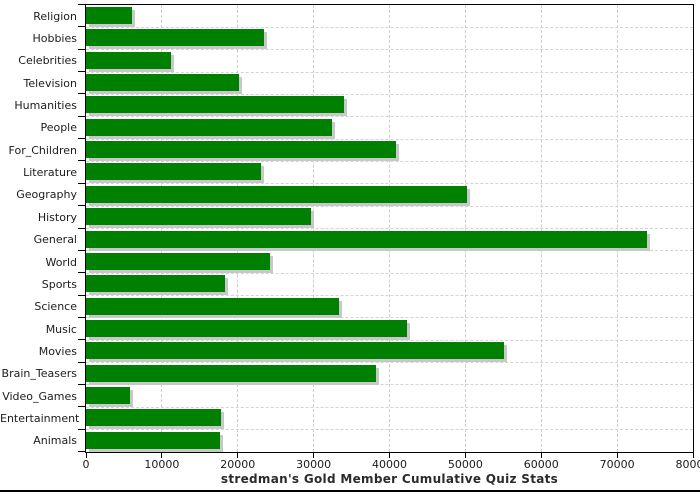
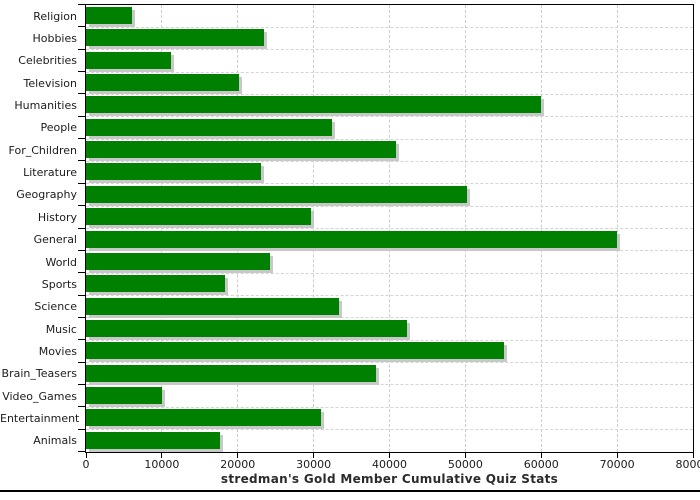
Humanities: 34000 -> 60000
General: 74000 -> 70000
Video_Games: 6000 -> 10000
Entertainment: 18000 -> 31000
